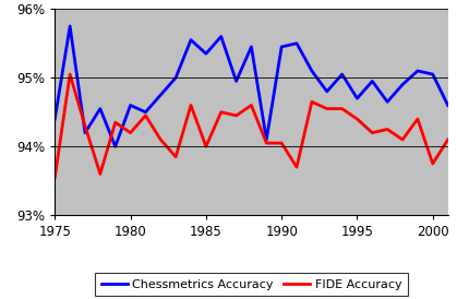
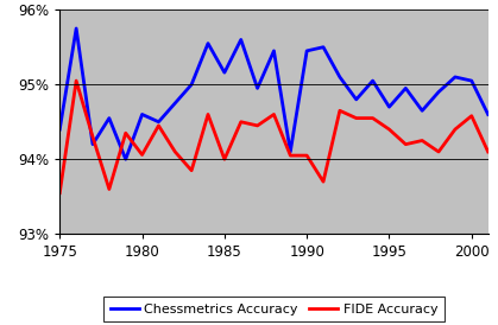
FIDE Accuracy/1980: 94.20% -> 94.06%
Chessmetrics Accuracy/1985: 95.35% -> 95.16%
FIDE Accuracy/2000: 93.75% -> 94.58%
